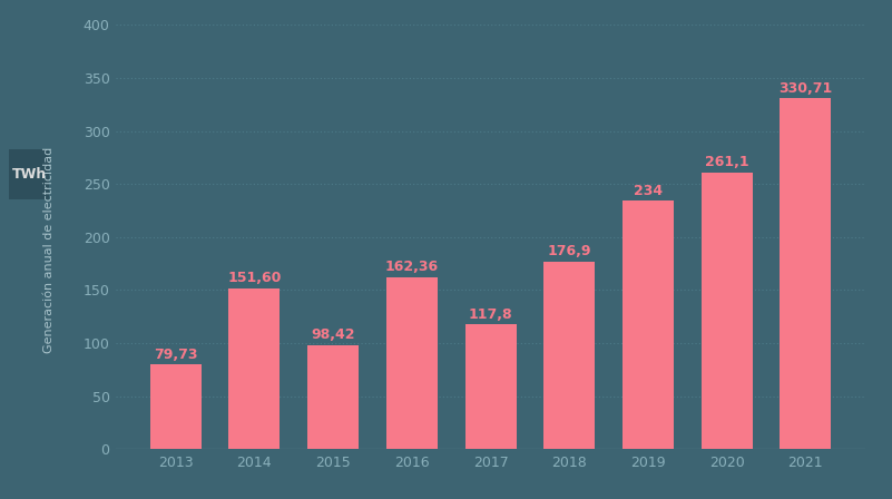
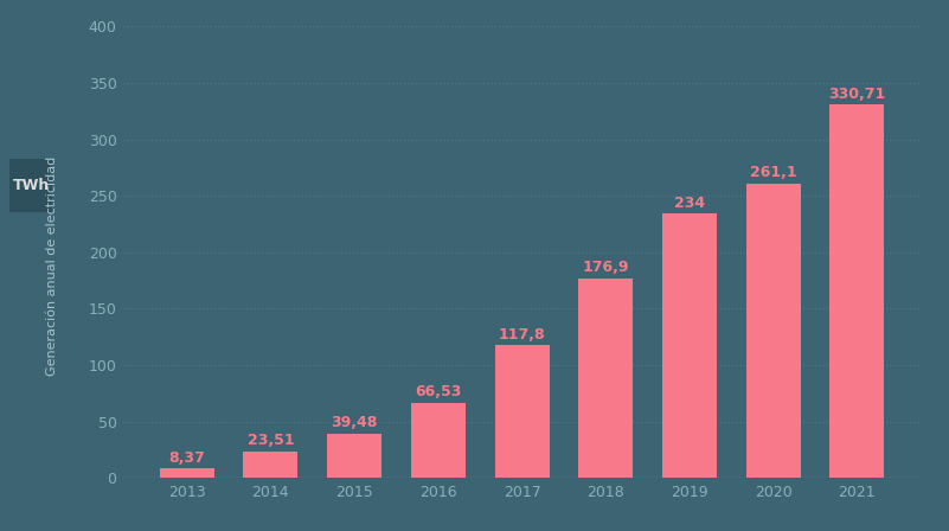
2013: 79,73 -> 8,37
2014: 151,60 -> 23,51
2015: 98,42 -> 39,48
2016: 162,36 -> 66,53
